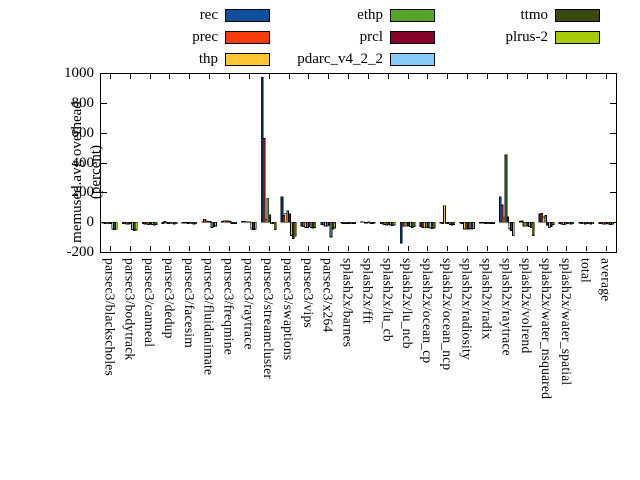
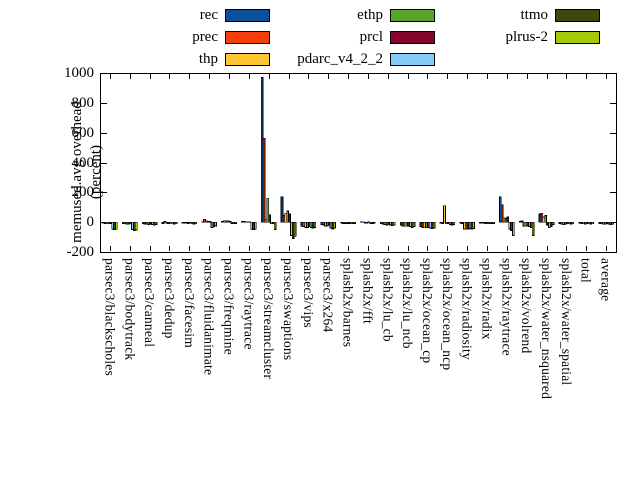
pdarc_v4_2_2/parsec3/x264: -100 -> -40
rec/splash2x/lu_ncb: -140 -> -20
ethp/splash2x/raytrace: 450 -> 20
